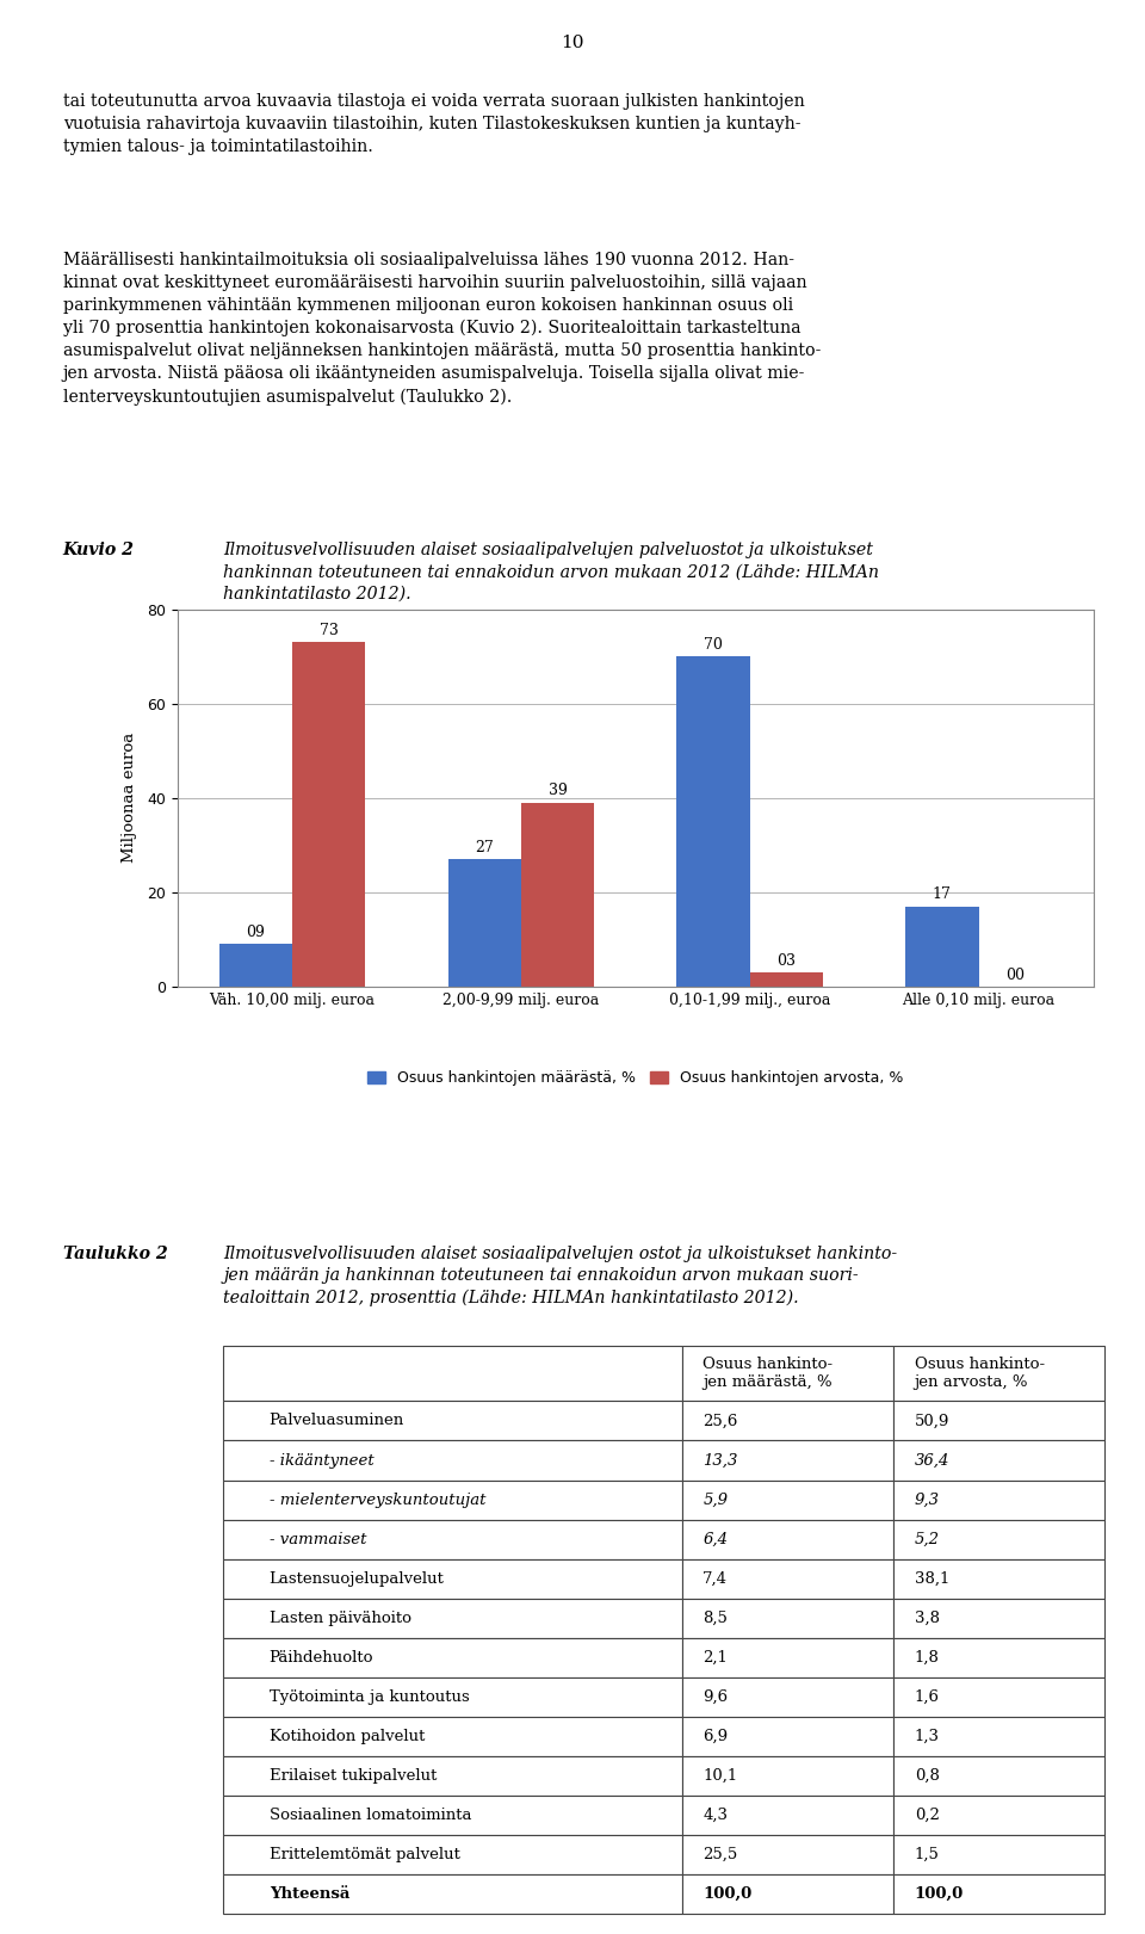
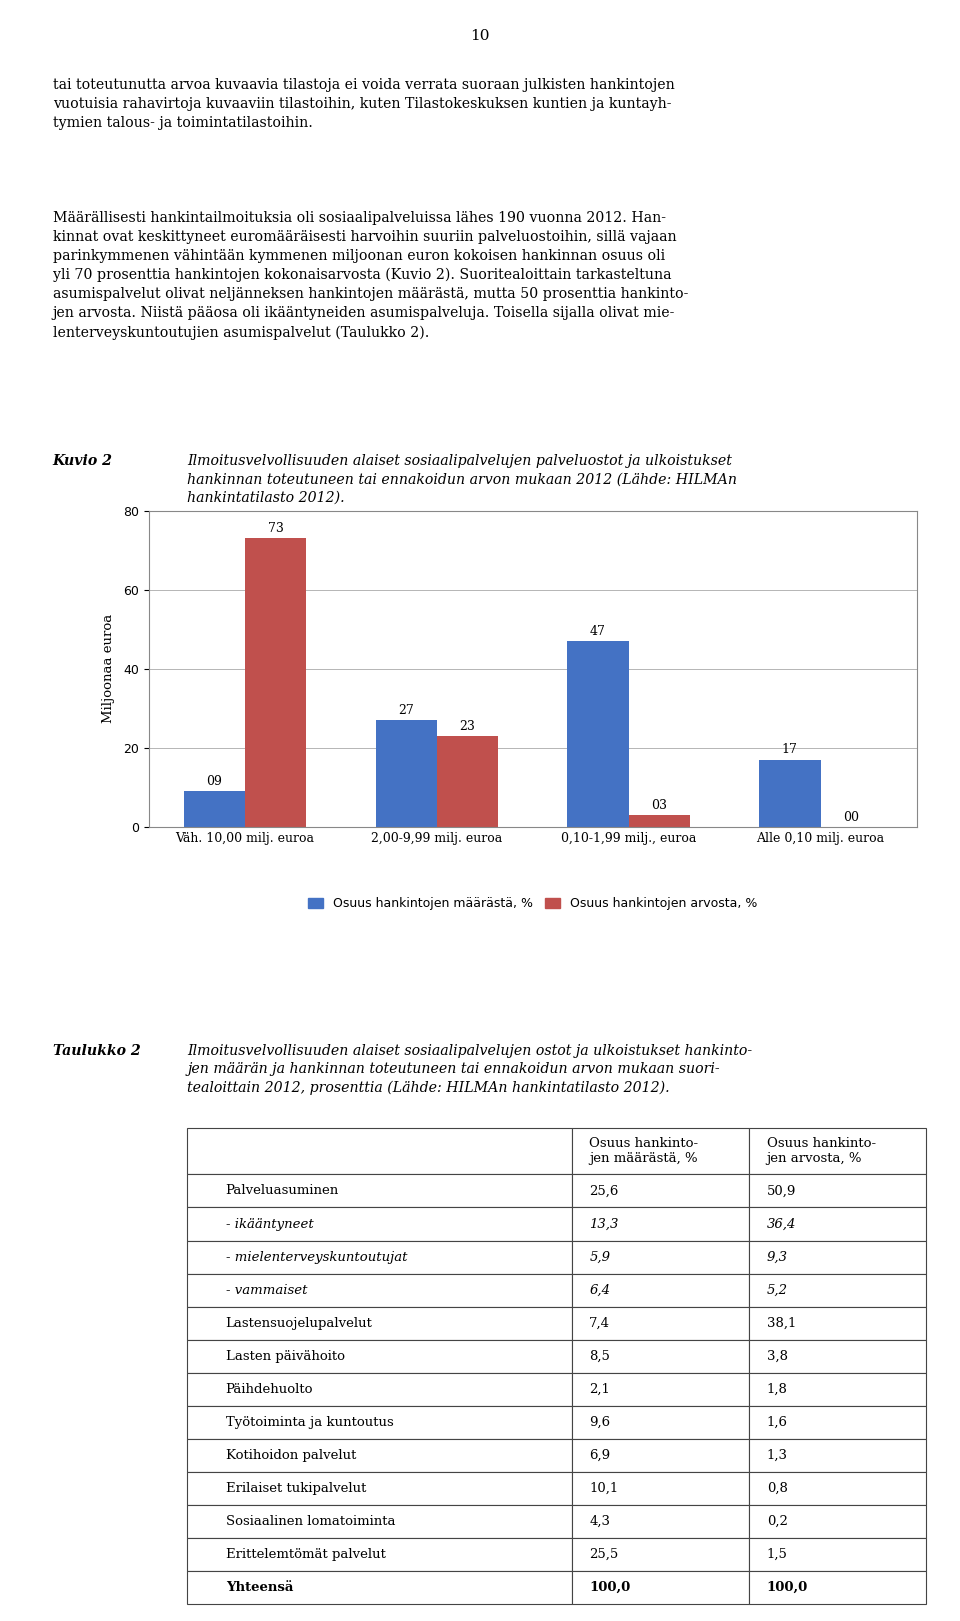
Osuus hankintojen arvosta, %/2,00-9,99 milj. euroa: 39 -> 23
Osuus hankintojen määrästä, %/0,10-1,99 milj., euroa: 70 -> 47
